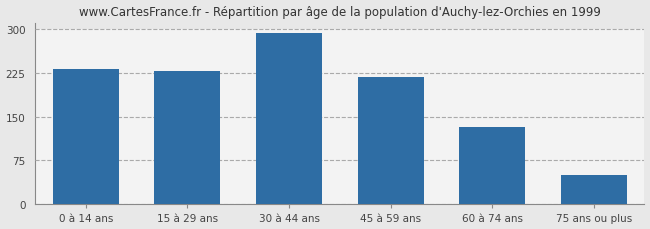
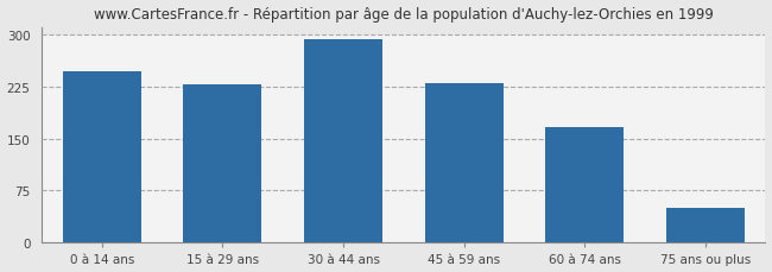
0 à 14 ans: 232 -> 246
45 à 59 ans: 218 -> 230
60 à 74 ans: 133 -> 166
